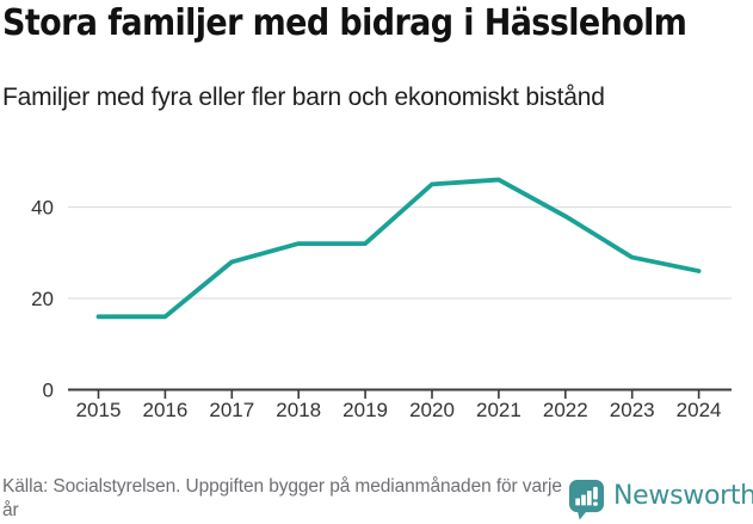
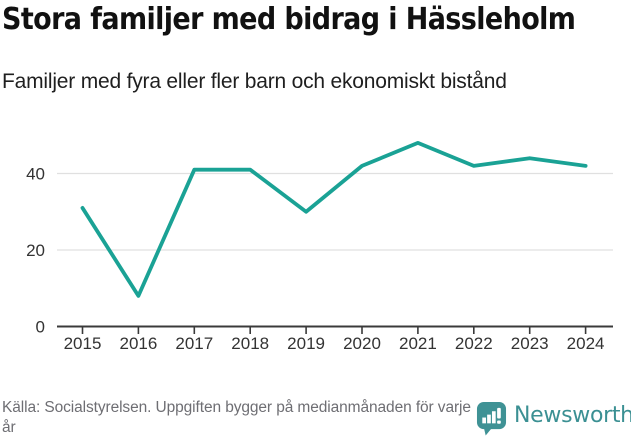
2015: 16 -> 31
2016: 16 -> 8
2017: 28 -> 41
2018: 32 -> 41
2019: 32 -> 30
2020: 45 -> 42
2021: 46 -> 48
2022: 38 -> 42
2023: 29 -> 44
2024: 26 -> 42
